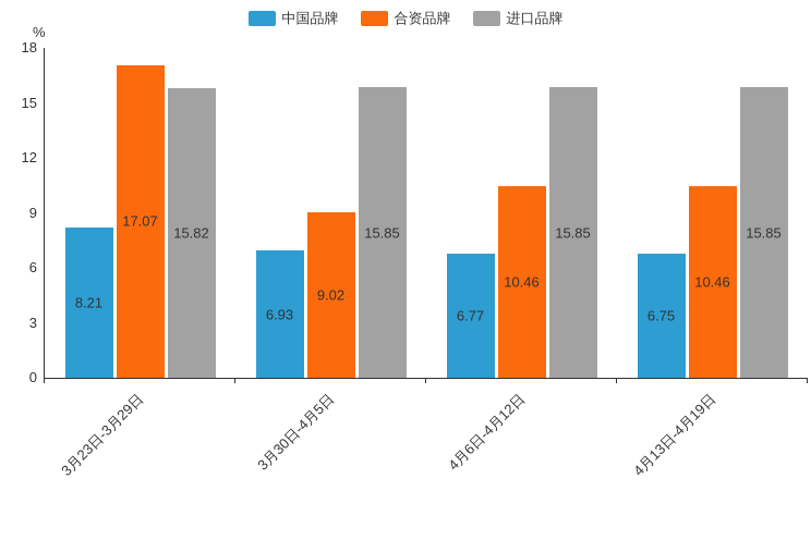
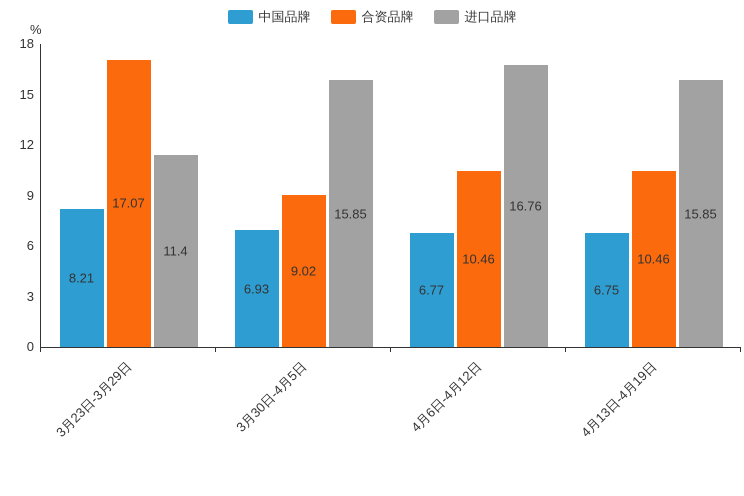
进口品牌/3月23日-3月29日: 15.82 -> 11.4
进口品牌/4月6日-4月12日: 15.85 -> 16.76
